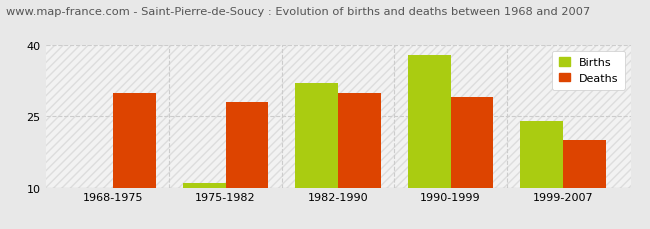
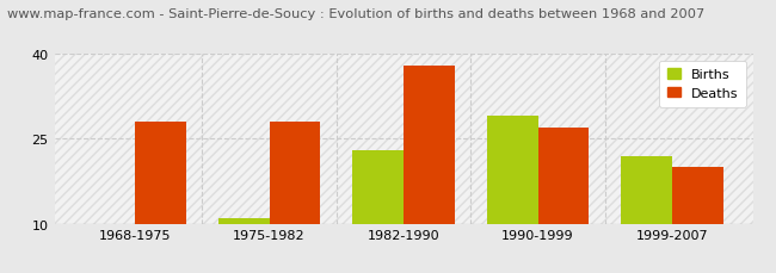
Deaths/1968-1975: 30 -> 28
Births/1982-1990: 32 -> 23
Deaths/1982-1990: 30 -> 38
Births/1990-1999: 38 -> 29
Deaths/1990-1999: 29 -> 27
Births/1999-2007: 24 -> 22
